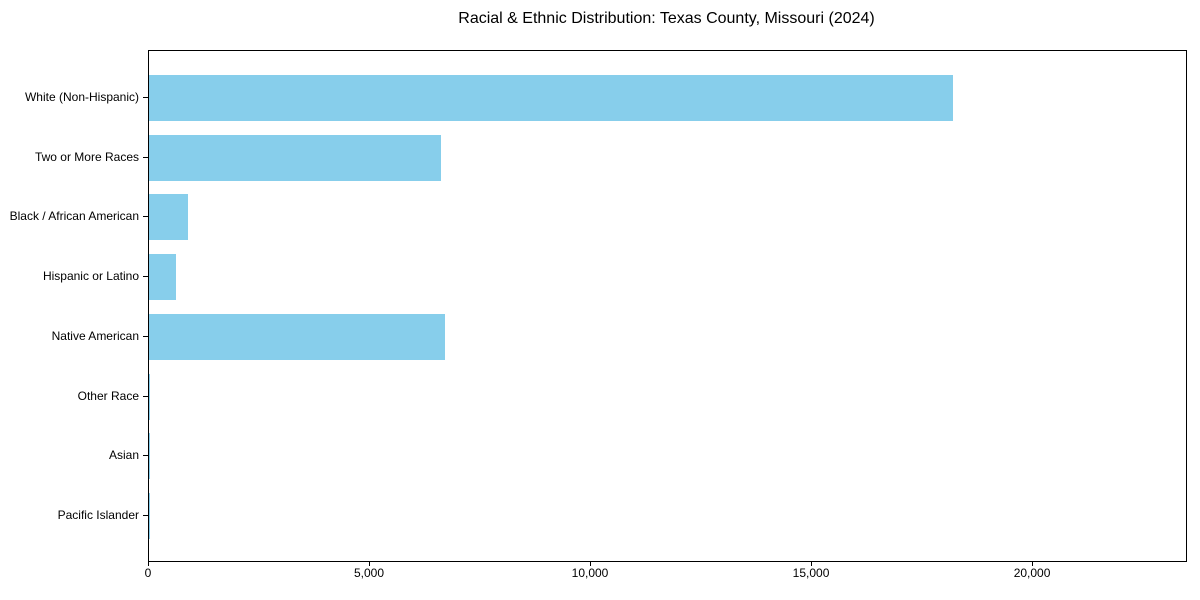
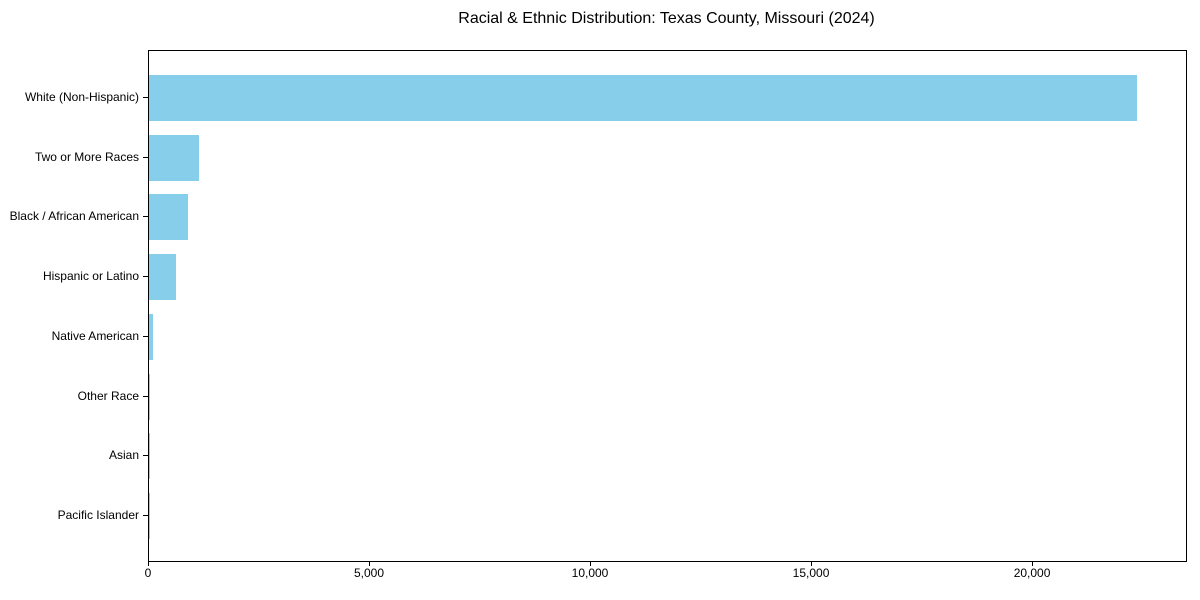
White (Non-Hispanic): 18200 -> 22400
Two or More Races: 6600 -> 1100
Native American: 6700 -> 100
